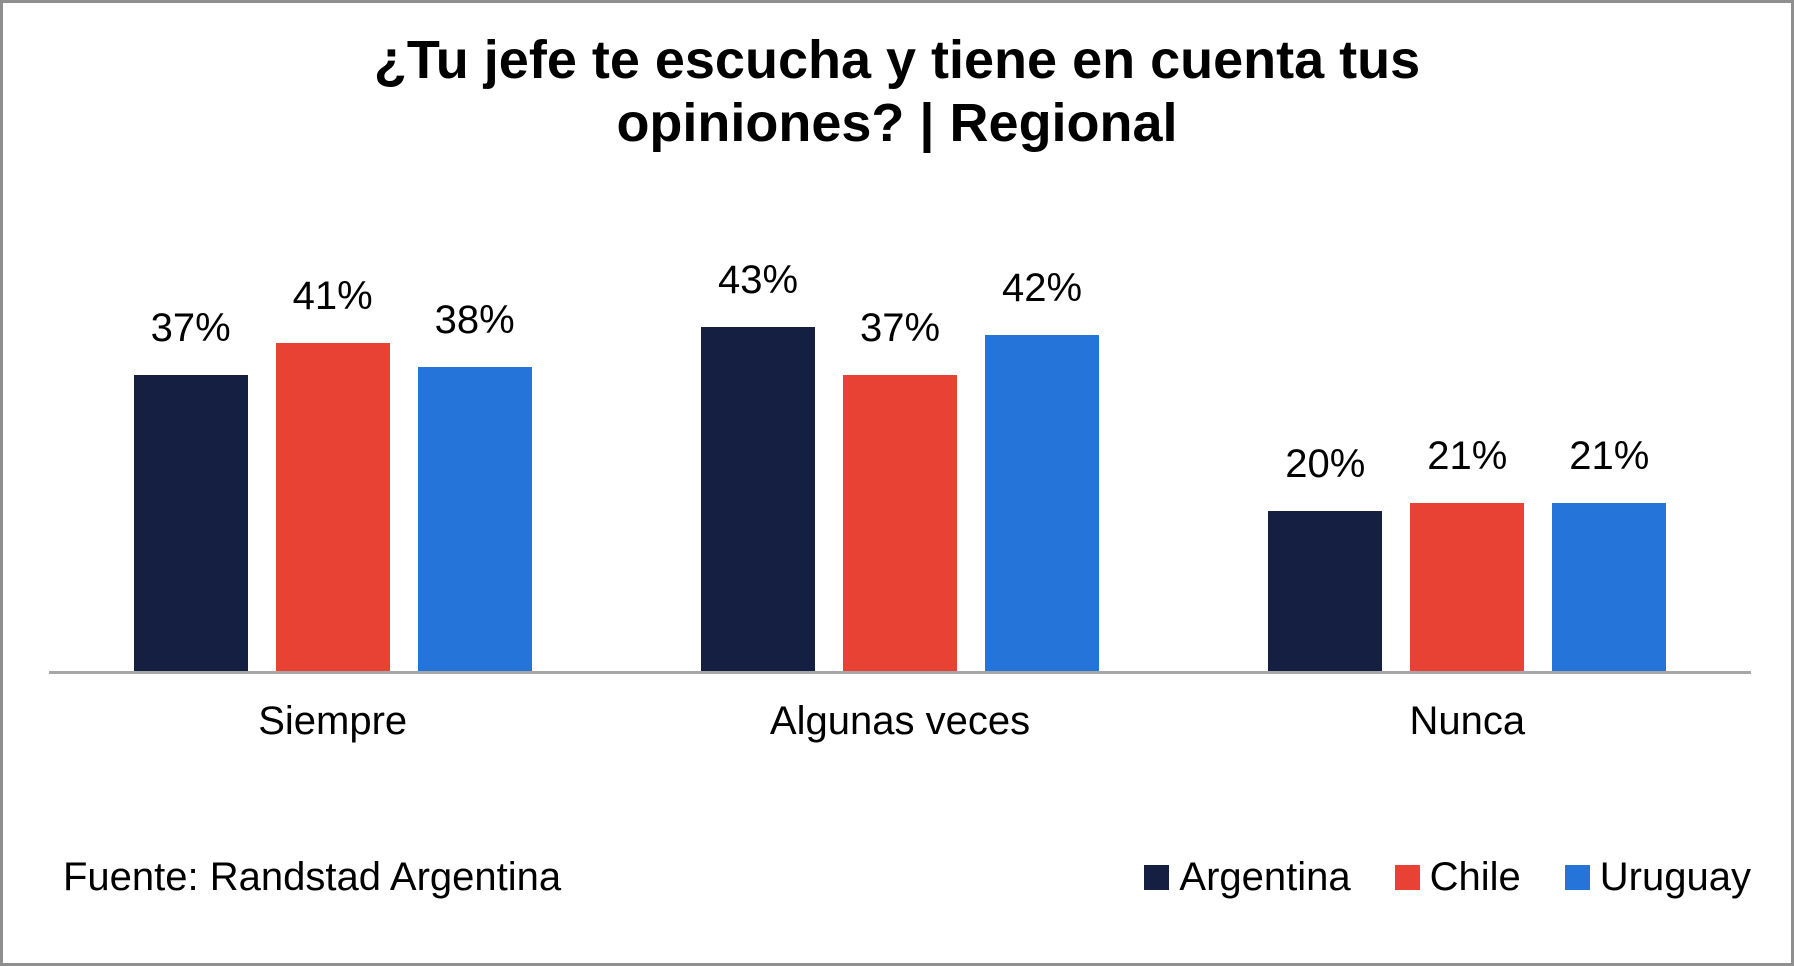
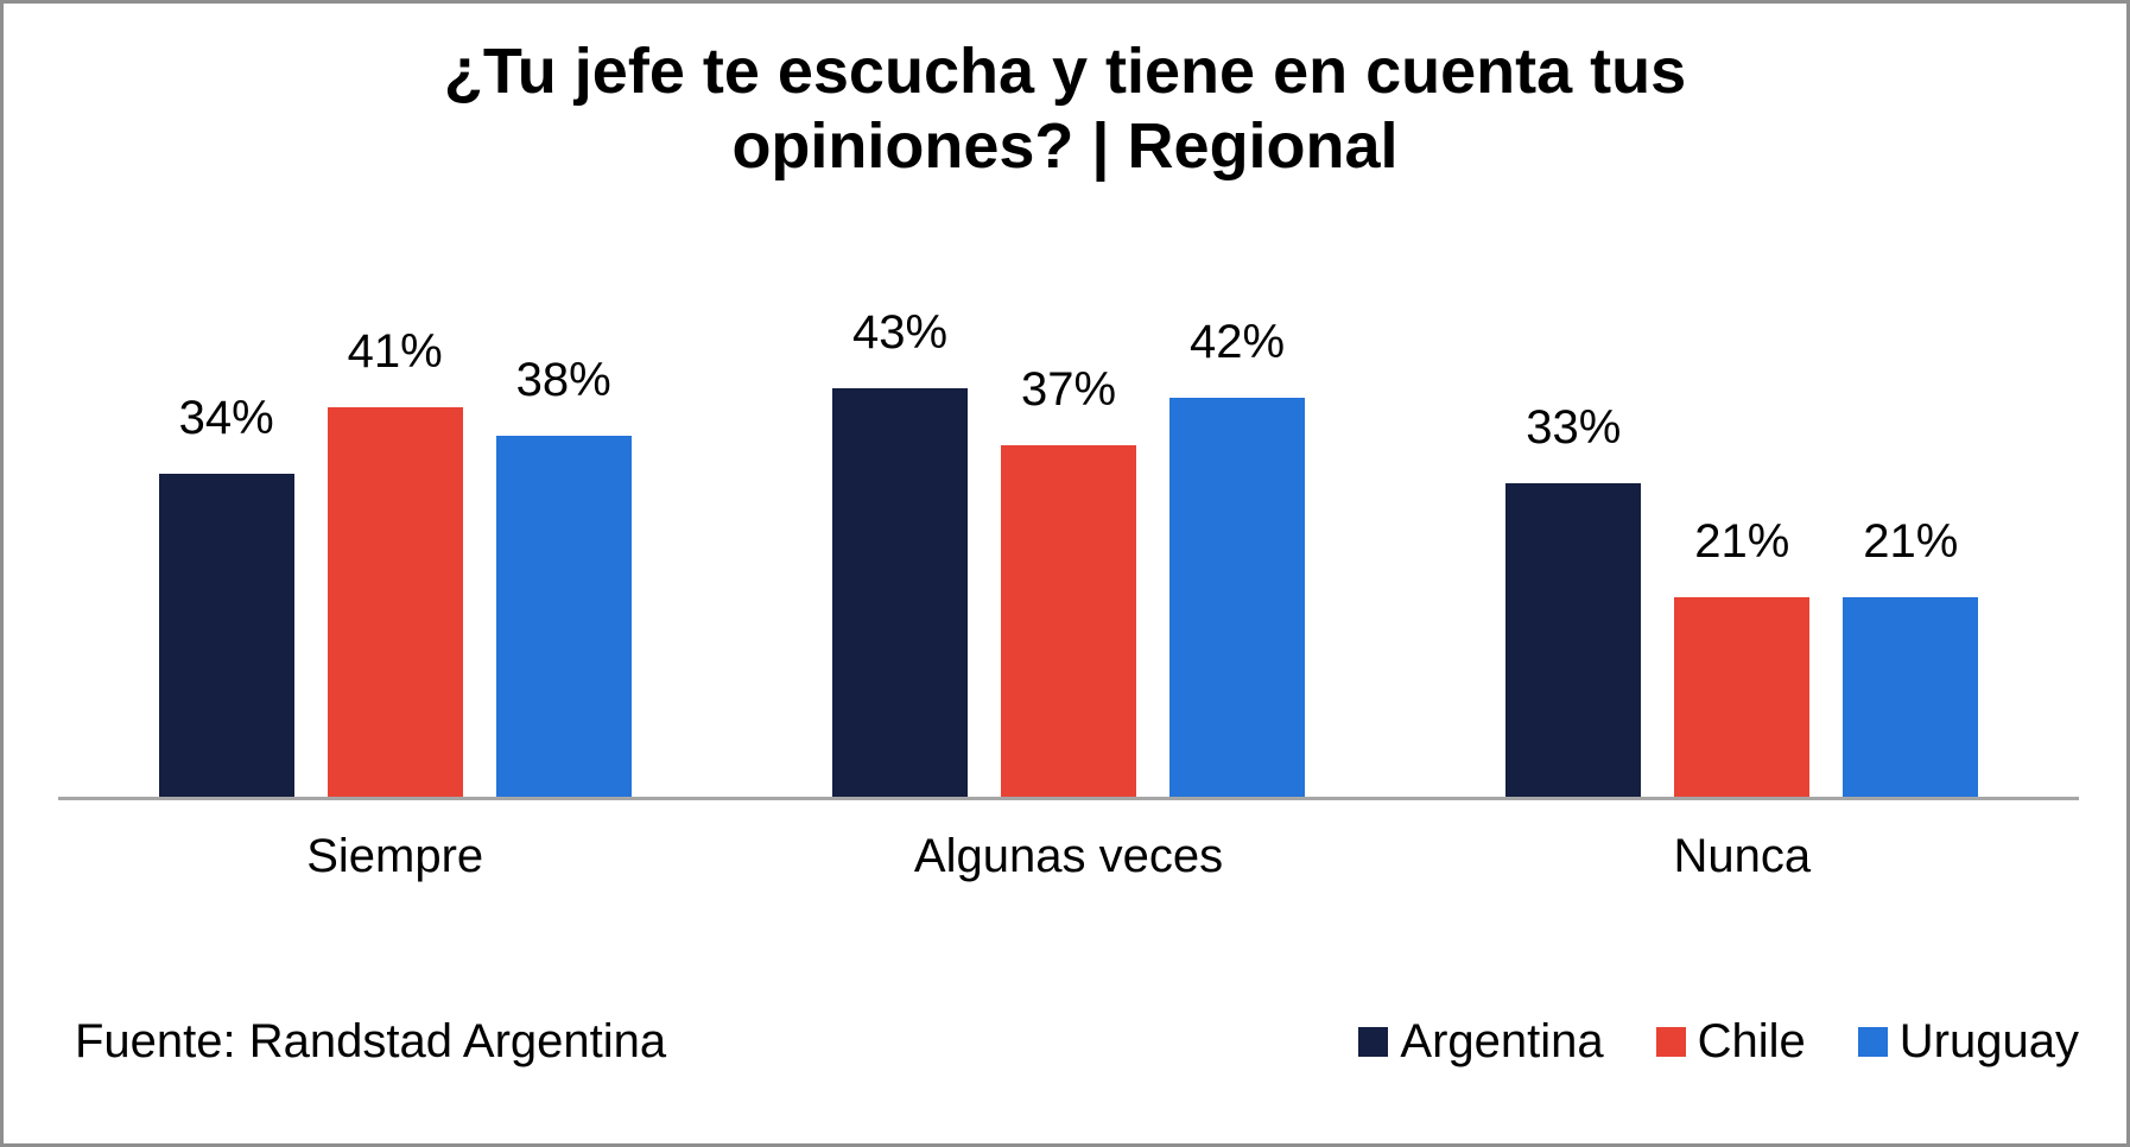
Argentina/Siempre: 37% -> 34%
Argentina/Nunca: 20% -> 33%
